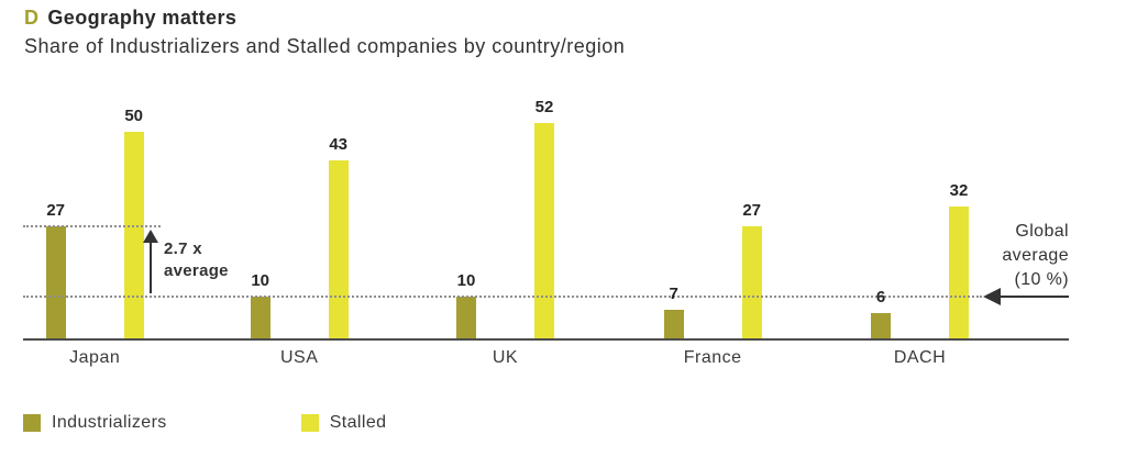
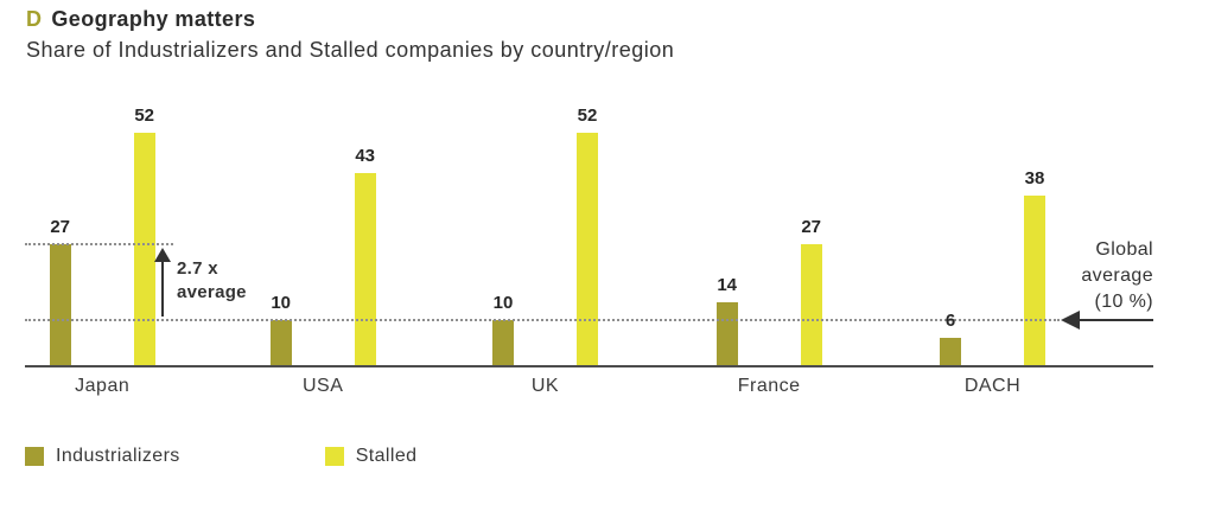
Stalled/Japan: 50 -> 52
Industrializers/France: 7 -> 14
Stalled/DACH: 32 -> 38
